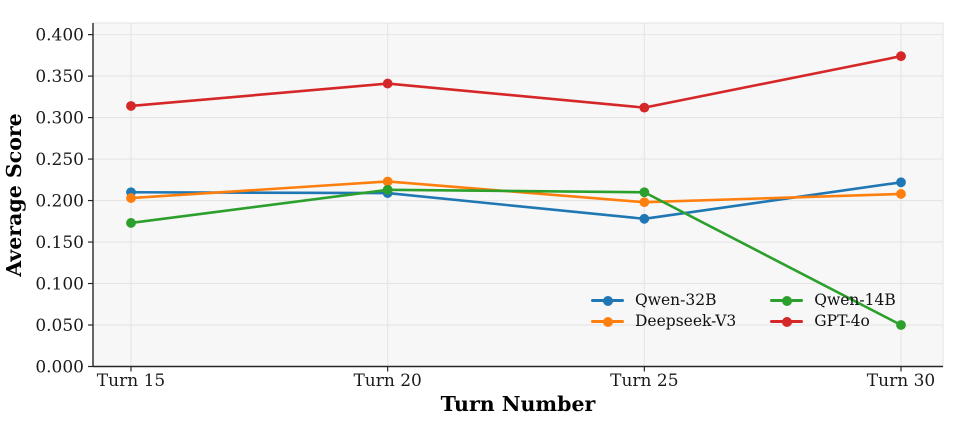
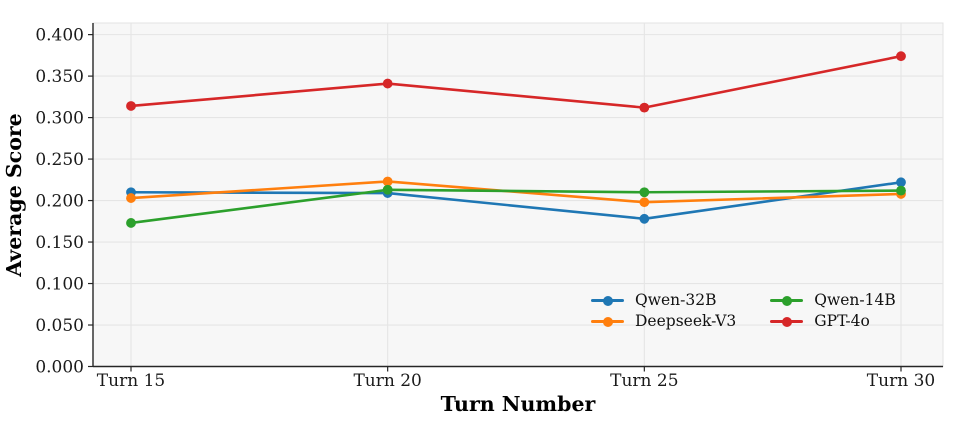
Qwen-14B/Turn 30: 0.05 -> 0.21
